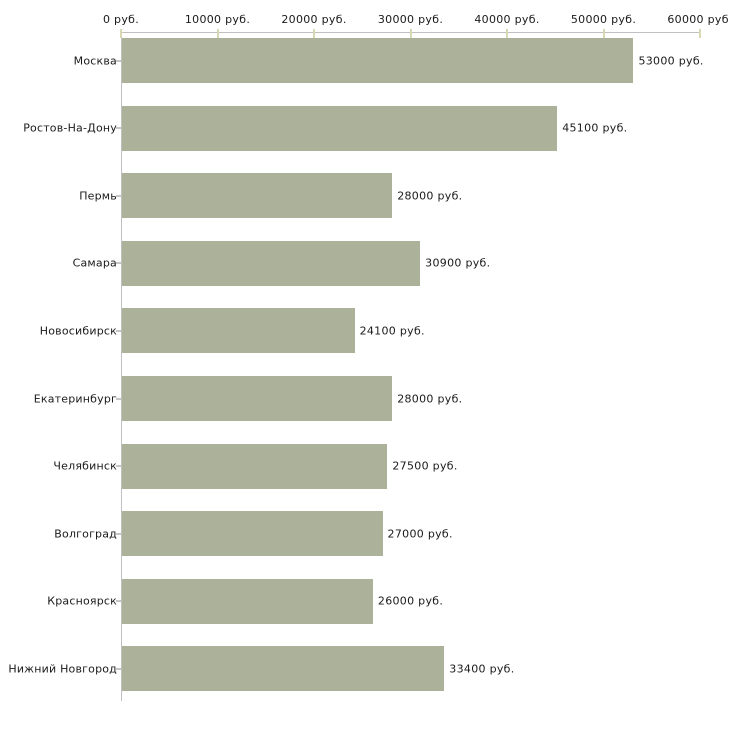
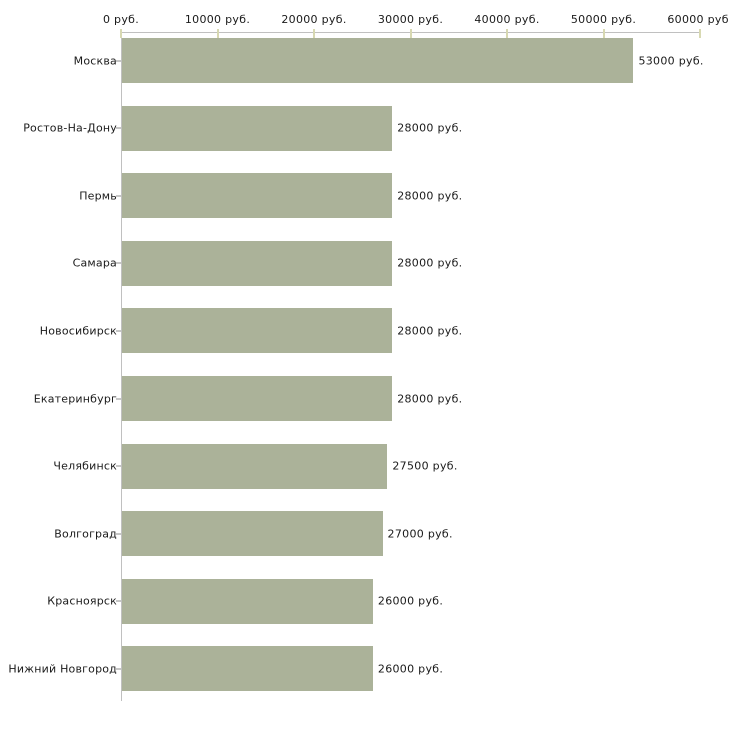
Ростов-На-Дону: 45100 -> 28000
Самара: 30900 -> 28000
Новосибирск: 24100 -> 28000
Нижний Новгород: 33400 -> 26000
